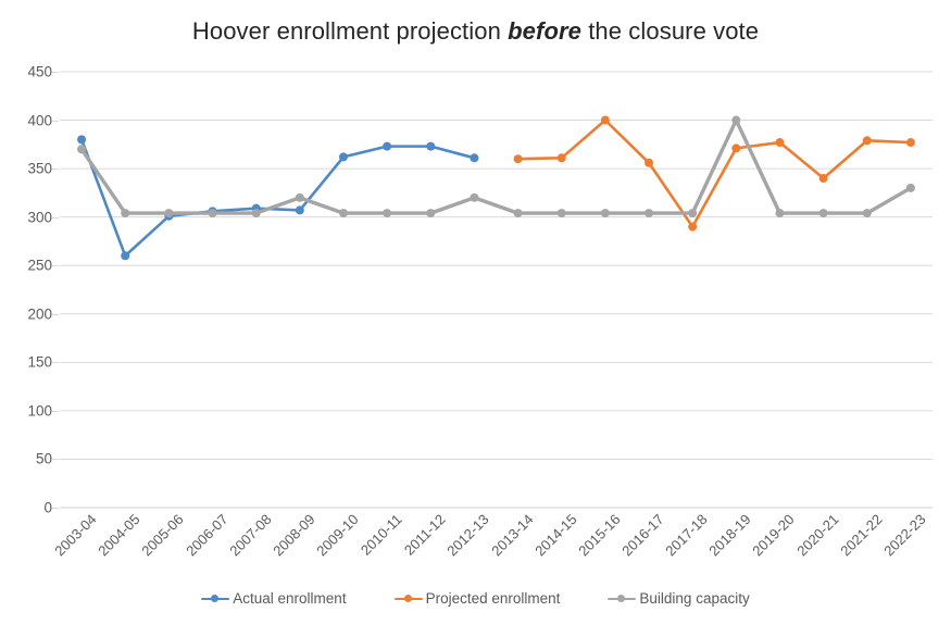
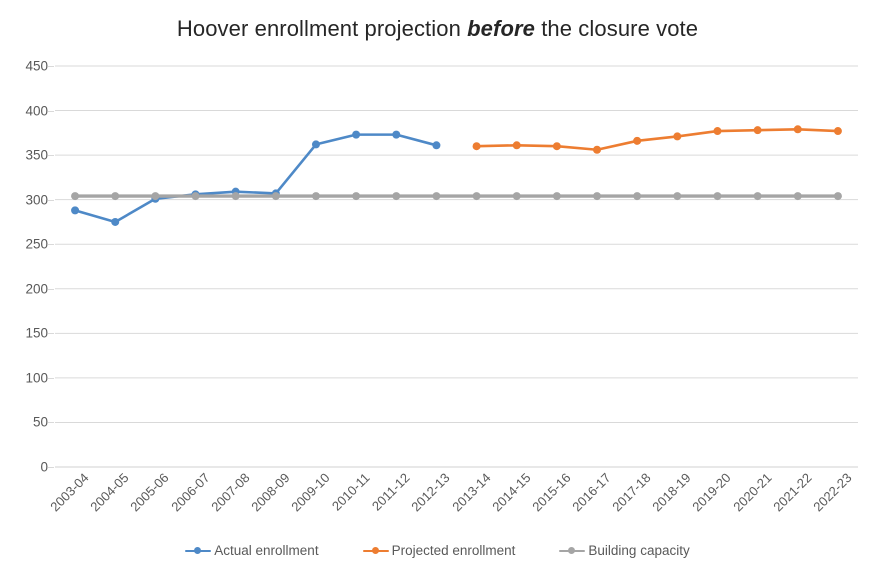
Actual enrollment/2003-04: 380 -> 290
Building capacity/2003-04: 370 -> 300
Actual enrollment/2004-05: 260 -> 280
Building capacity/2008-09: 320 -> 300
Building capacity/2012-13: 320 -> 300
Projected enrollment/2015-16: 400 -> 360
Projected enrollment/2017-18: 290 -> 370
Building capacity/2018-19: 400 -> 300
Projected enrollment/2020-21: 340 -> 380
Building capacity/2022-23: 330 -> 300
